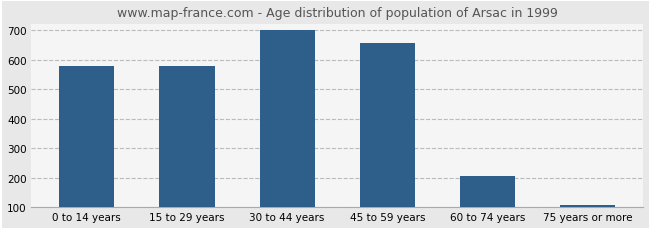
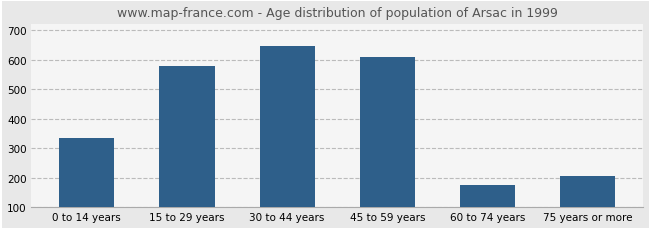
0 to 14 years: 580 -> 335
30 to 44 years: 700 -> 645
45 to 59 years: 655 -> 610
60 to 74 years: 205 -> 175
75 years or more: 107 -> 205
